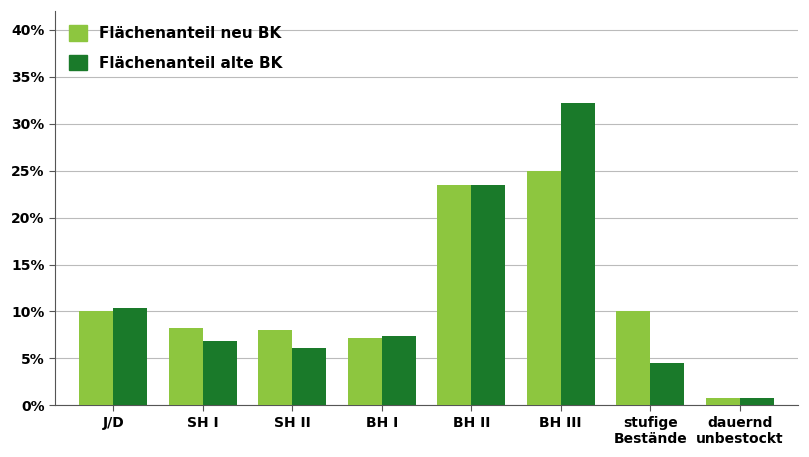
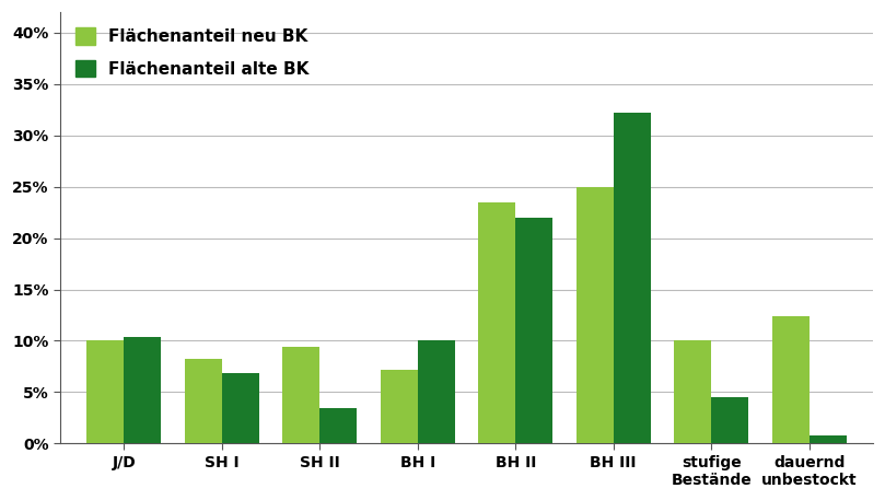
Flächenanteil neu BK/SH II: 8.0% -> 9.4%
Flächenanteil alte BK/SH II: 6.1% -> 3.4%
Flächenanteil alte BK/BH I: 7.4% -> 10.0%
Flächenanteil alte BK/BH II: 23.5% -> 22.0%
Flächenanteil neu BK/dauernd unbestockt: 0.8% -> 12.4%
